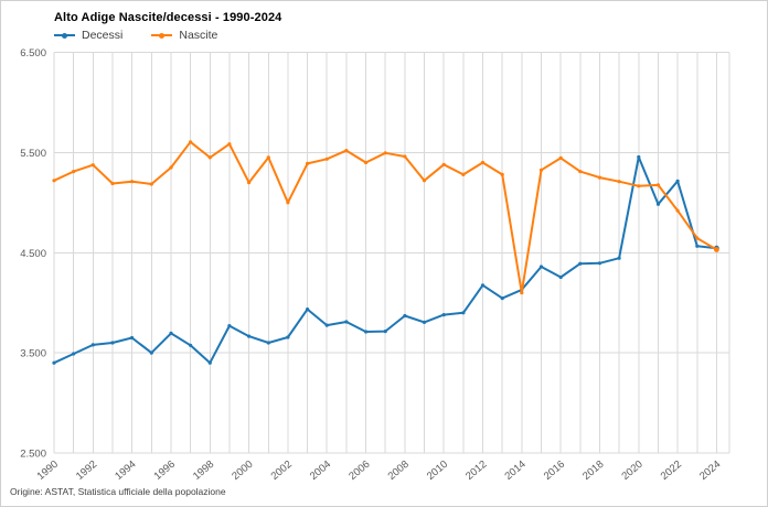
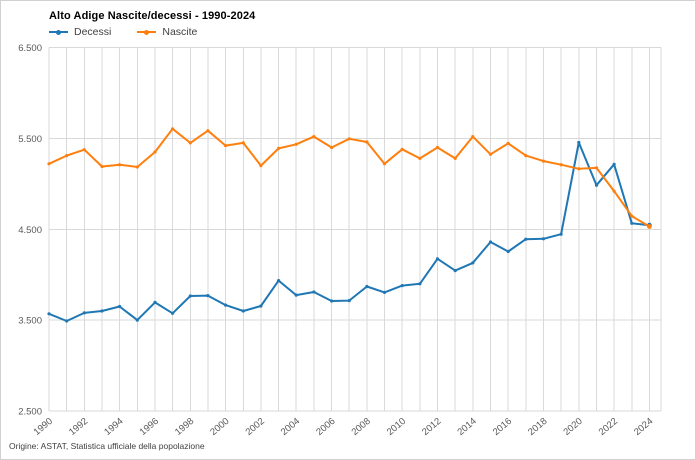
Decessi/1990: 3400 -> 3600
Decessi/1998: 3400 -> 3800
Nascite/2000: 5200 -> 5400
Nascite/2002: 5000 -> 5200
Nascite/2014: 4100 -> 5500
